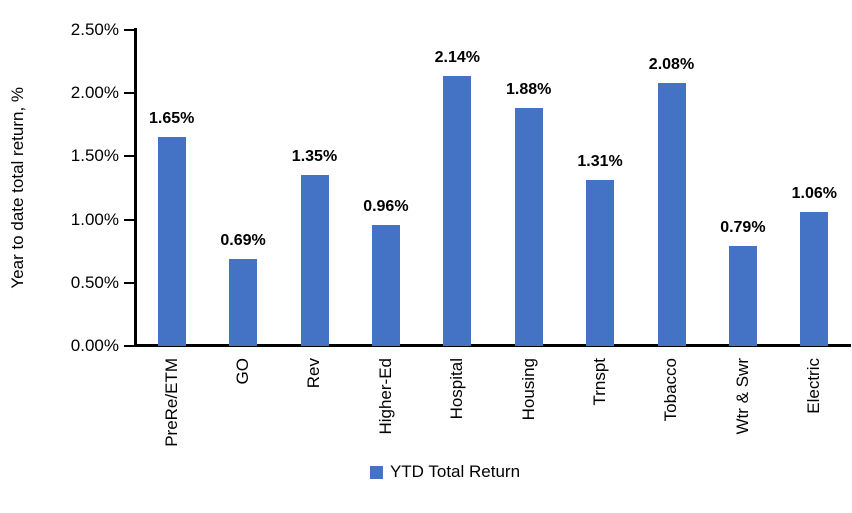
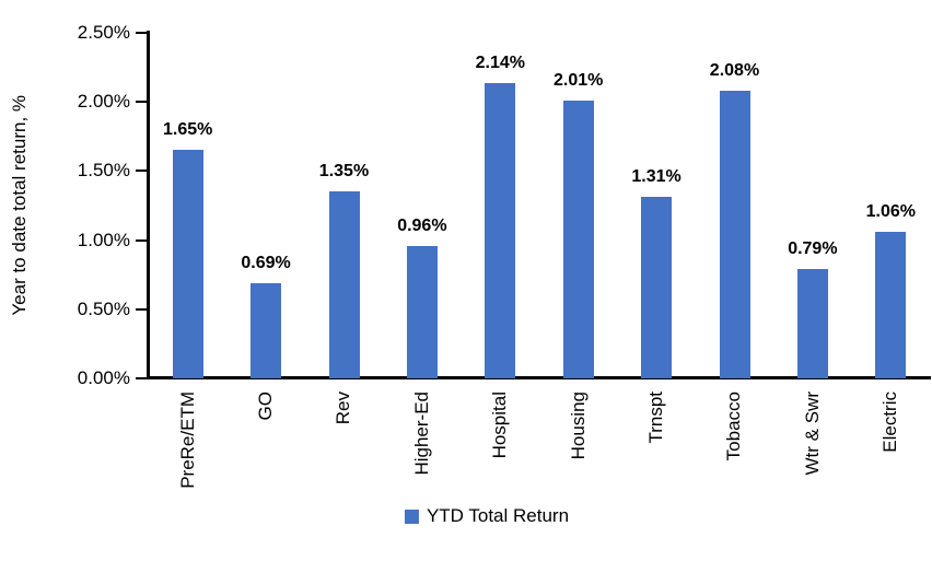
Housing: 1.88% -> 2.01%
